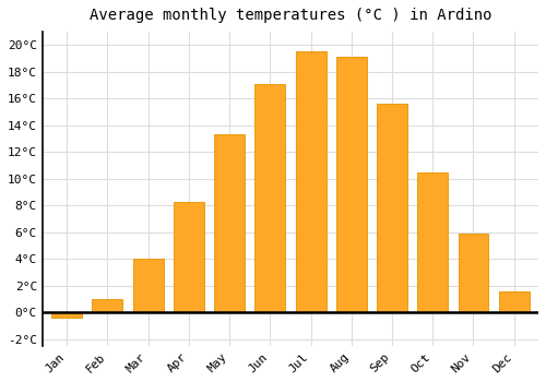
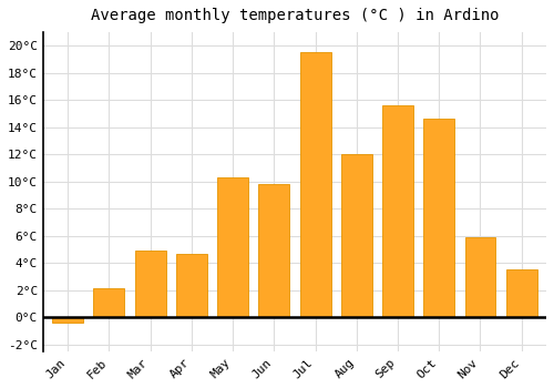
Feb: 1.0°C -> 2.1°C
Mar: 4.0°C -> 4.9°C
Apr: 8.3°C -> 4.7°C
May: 13.3°C -> 10.3°C
Jun: 17.1°C -> 9.8°C
Aug: 19.1°C -> 12.0°C
Oct: 10.5°C -> 14.6°C
Dec: 1.6°C -> 3.5°C
